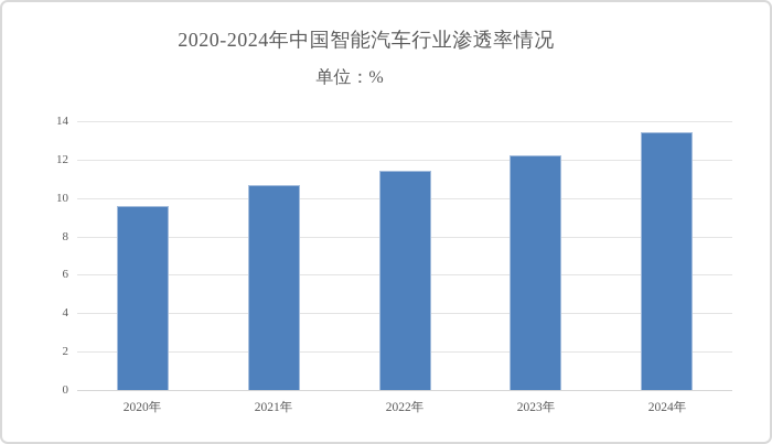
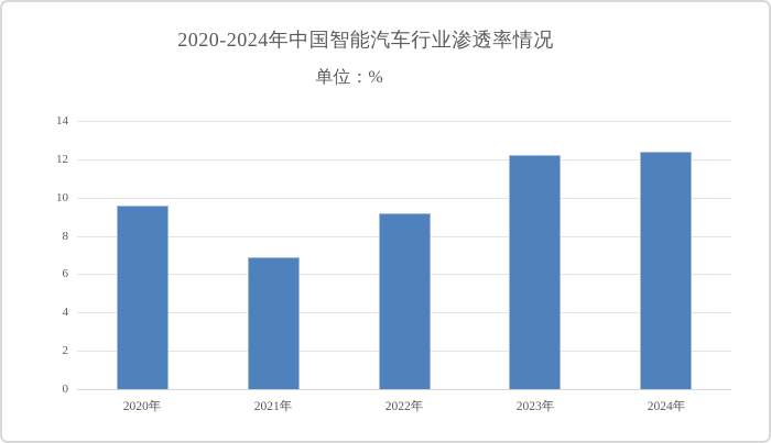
2021年: 10.7 -> 6.9
2022年: 11.4 -> 9.2
2024年: 13.4 -> 12.4
